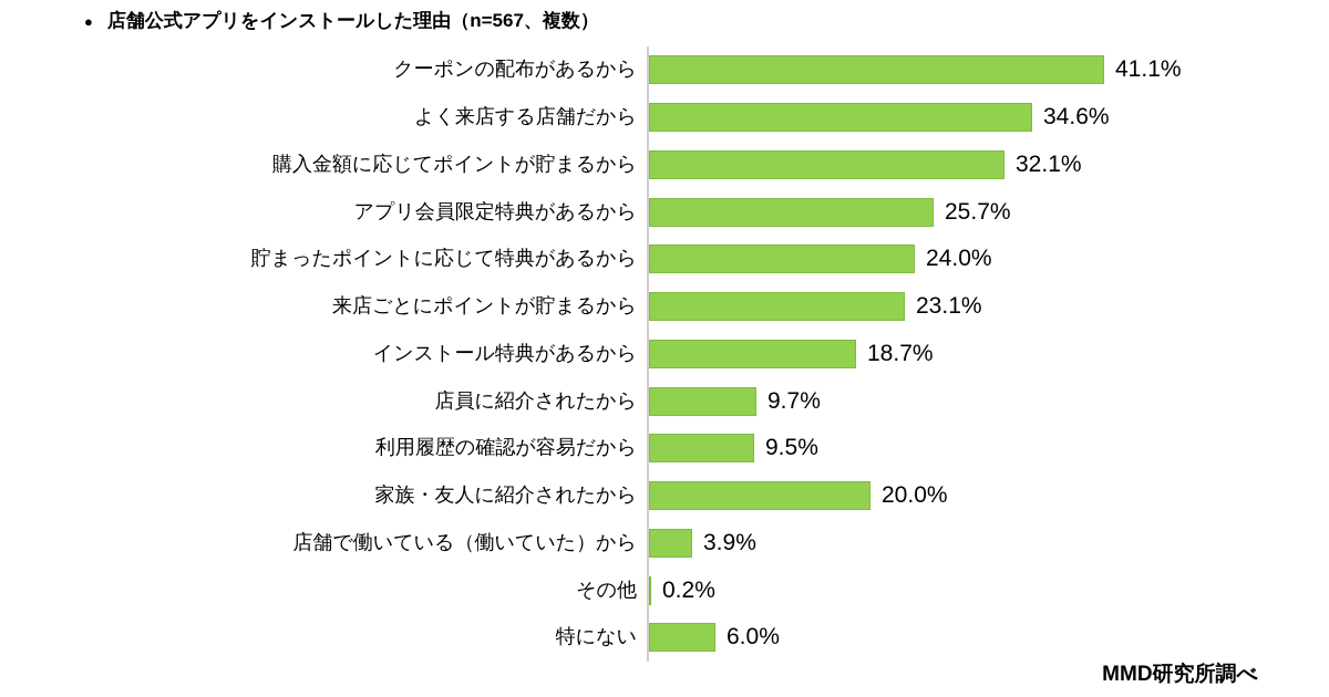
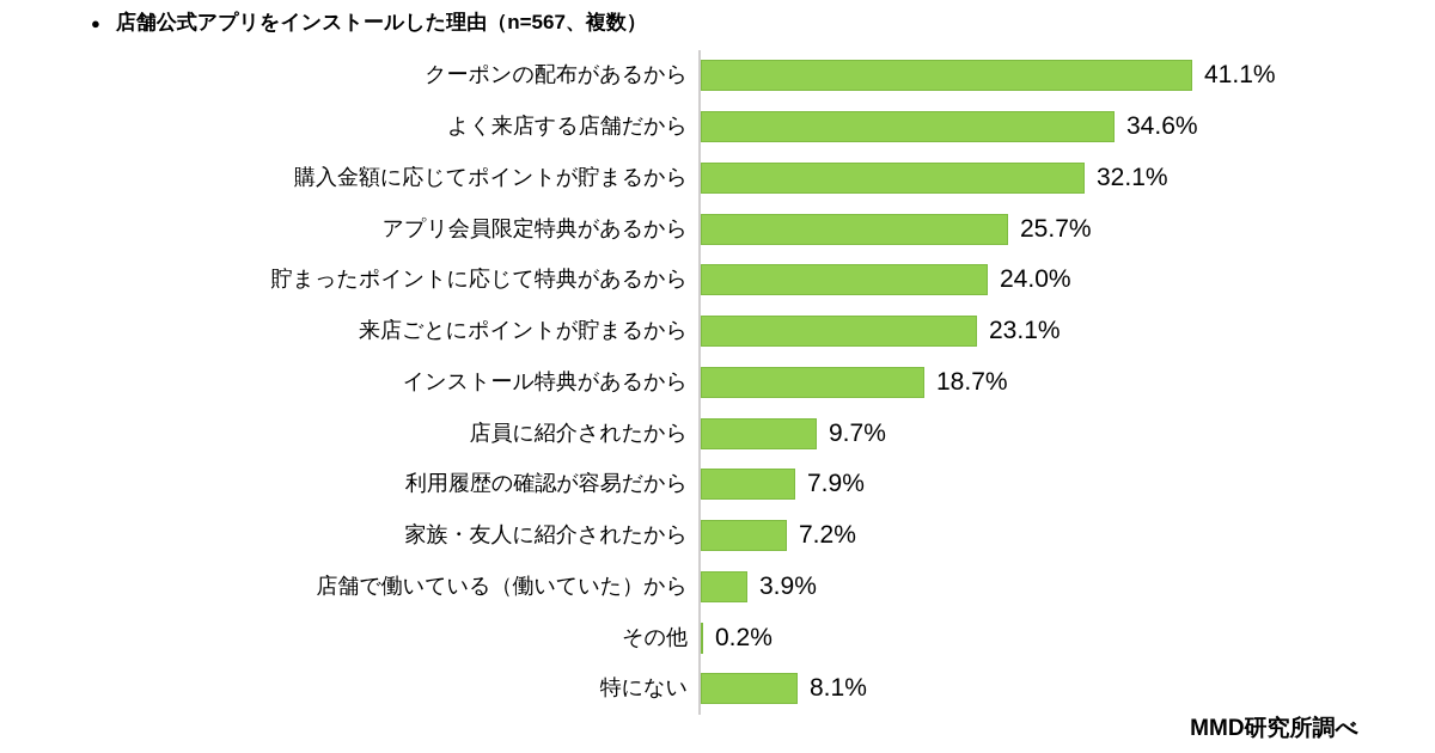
利用履歴の確認が容易だから: 9.5% -> 7.9%
家族・友人に紹介されたから: 20.0% -> 7.2%
特にない: 6.0% -> 8.1%
